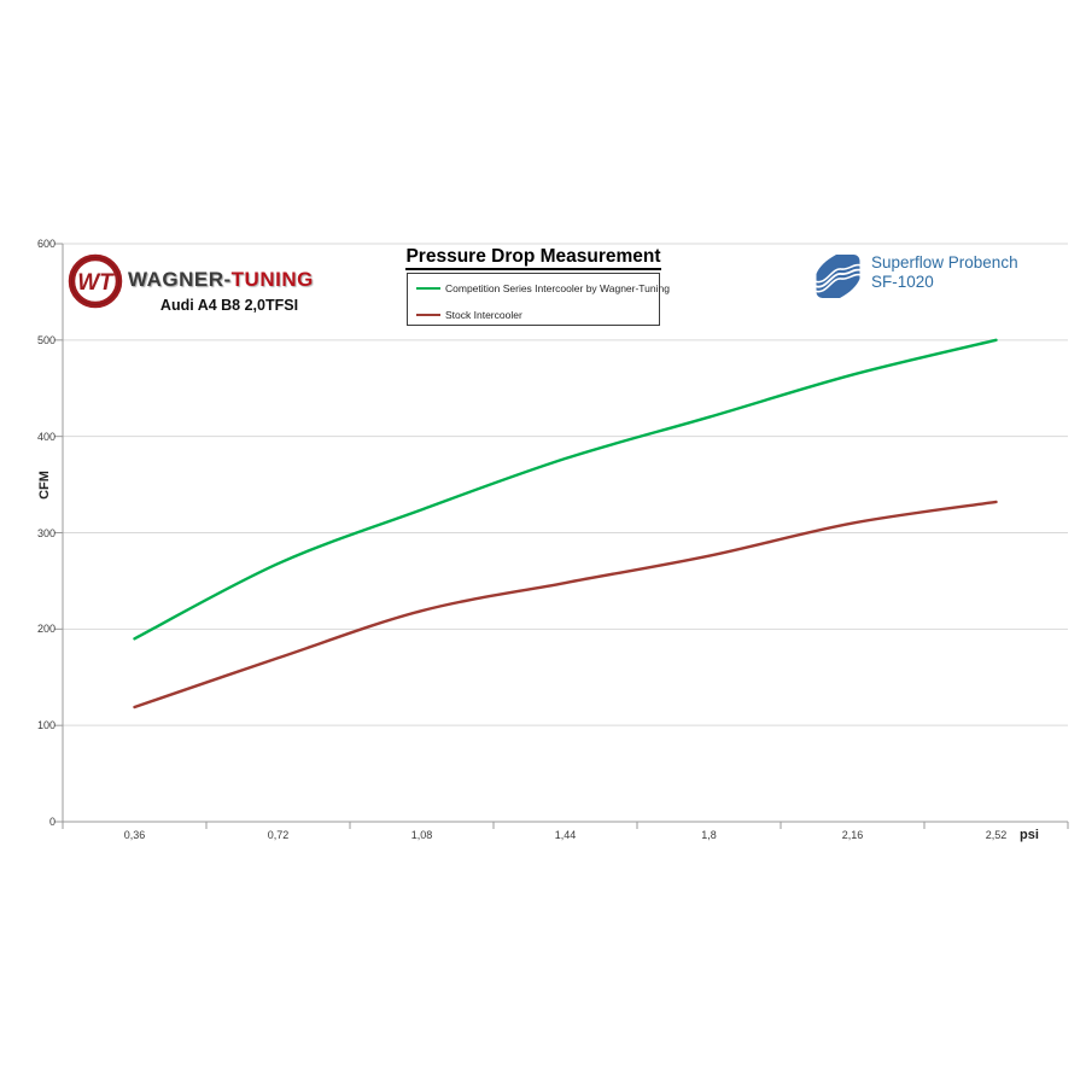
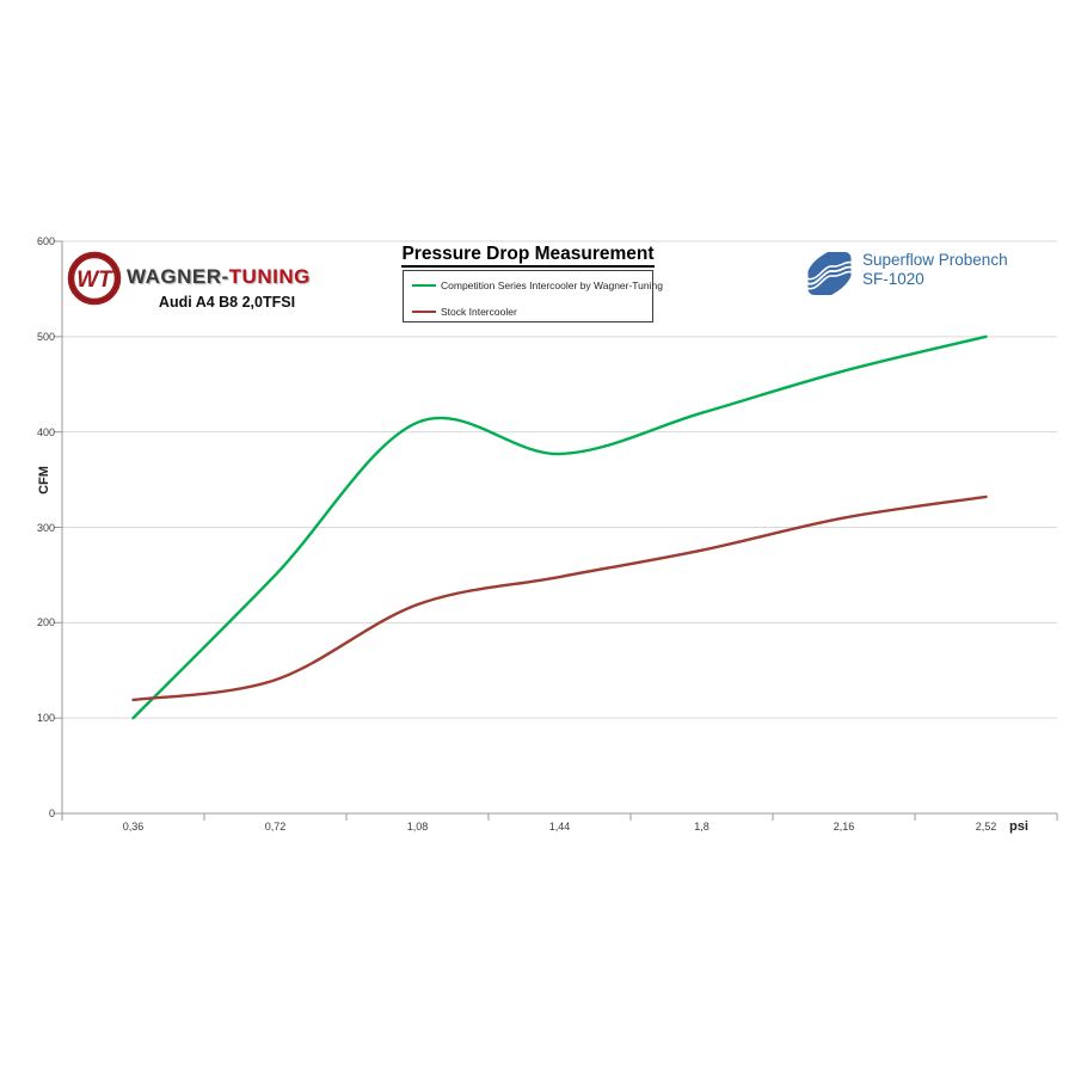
Competition Series Intercooler by Wagner-Tuning/0,36: 190 -> 100
Competition Series Intercooler by Wagner-Tuning/0,72: 270 -> 250
Stock Intercooler/0,72: 170 -> 140
Competition Series Intercooler by Wagner-Tuning/1,08: 320 -> 410
